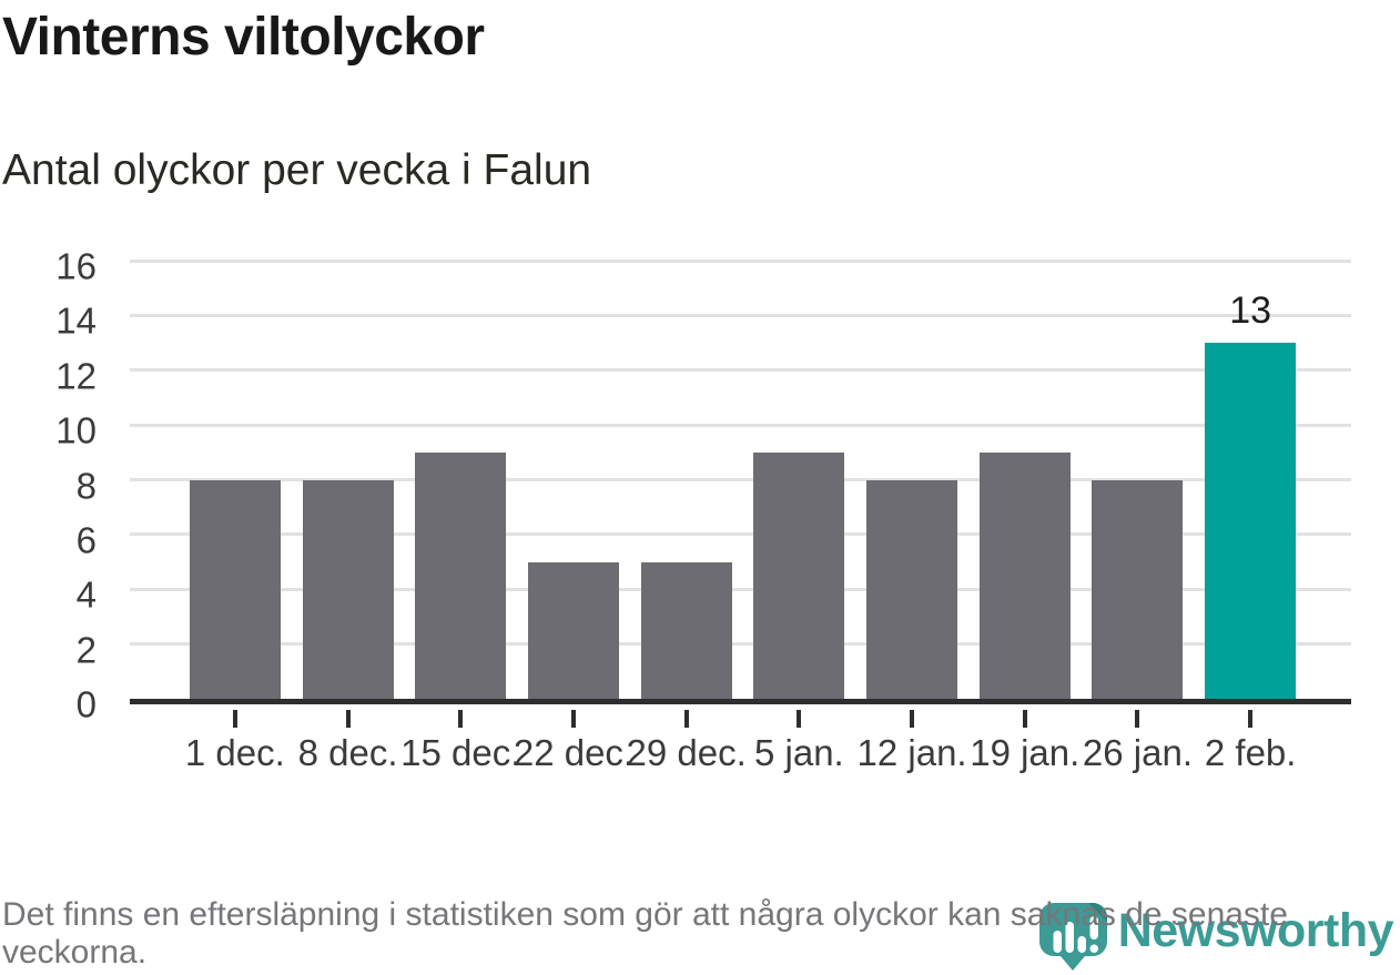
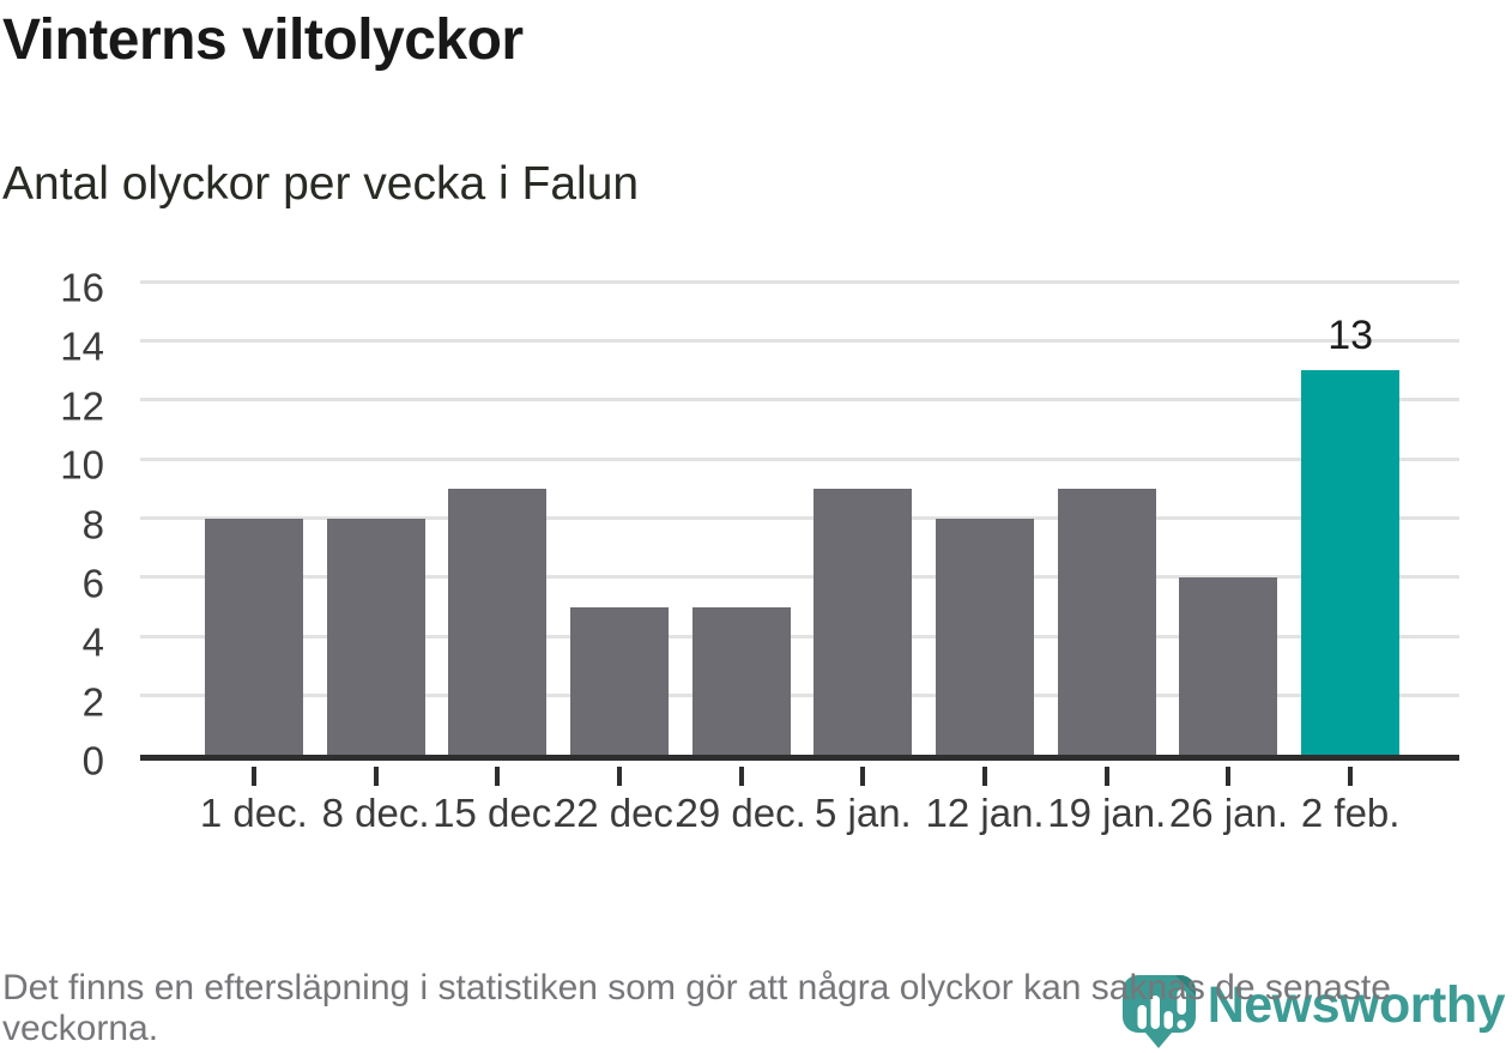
26 jan.: 8 -> 6
